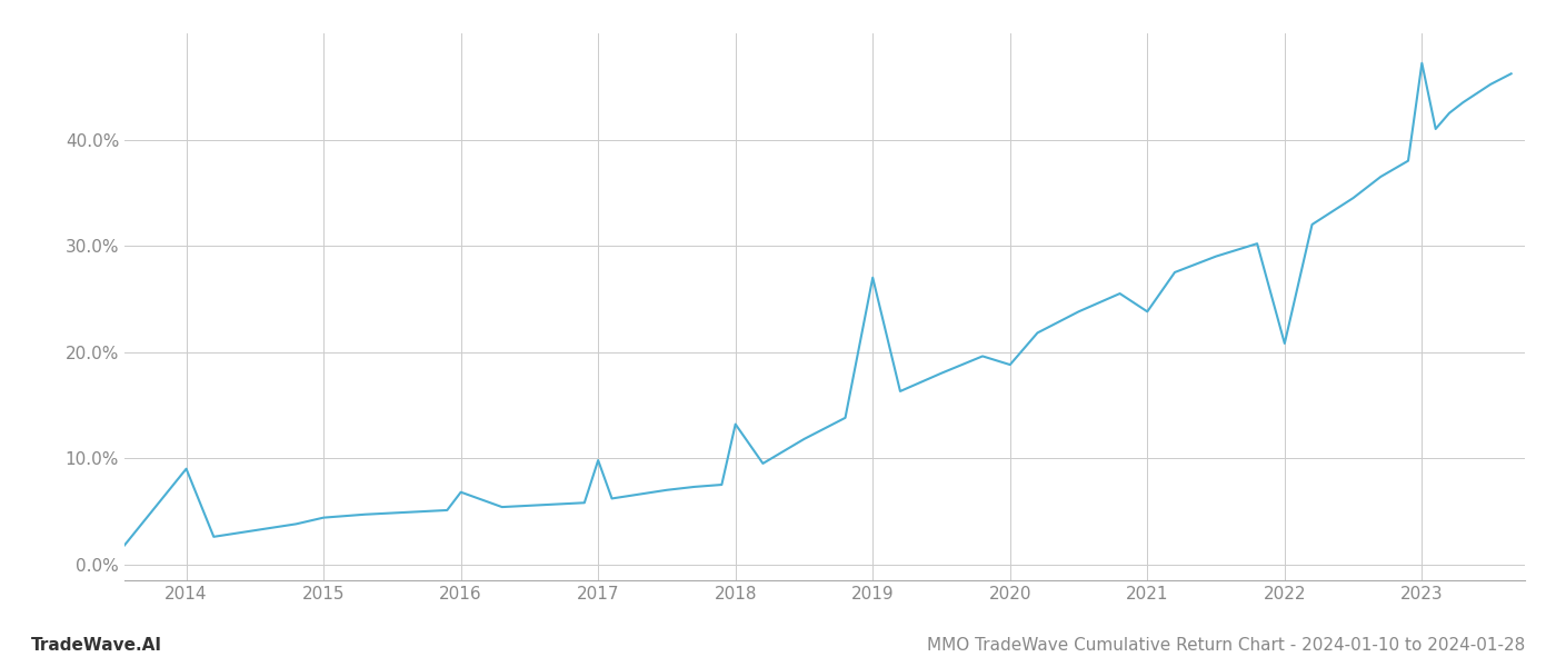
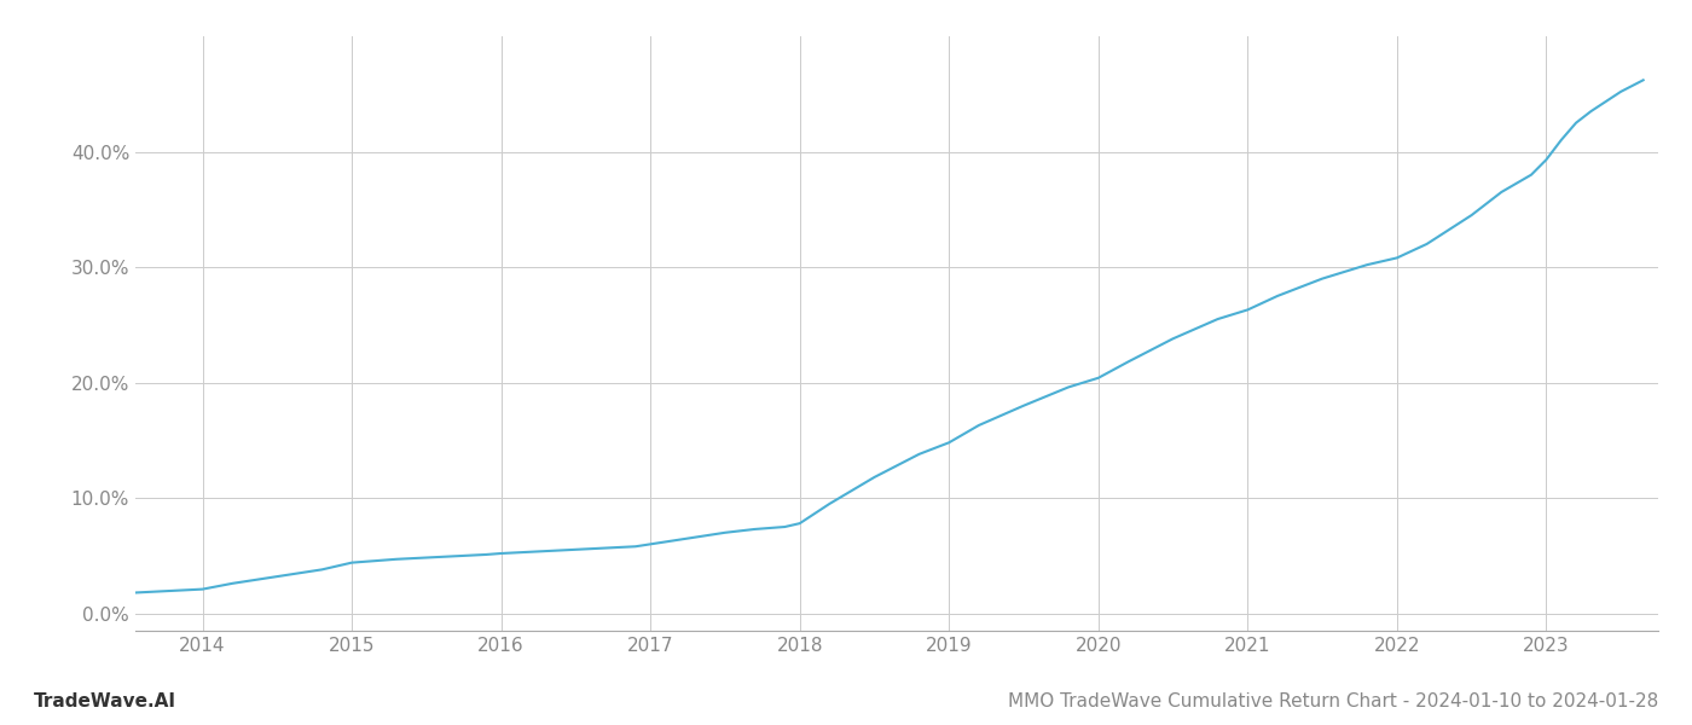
2014: 9.0% -> 2.1%
2016: 6.8% -> 5.2%
2017: 9.8% -> 6.0%
2018: 13.2% -> 7.8%
2019: 27.0% -> 14.8%
2020: 18.8% -> 20.4%
2021: 23.8% -> 26.3%
2022: 20.8% -> 30.8%
2023: 47.2% -> 39.3%
